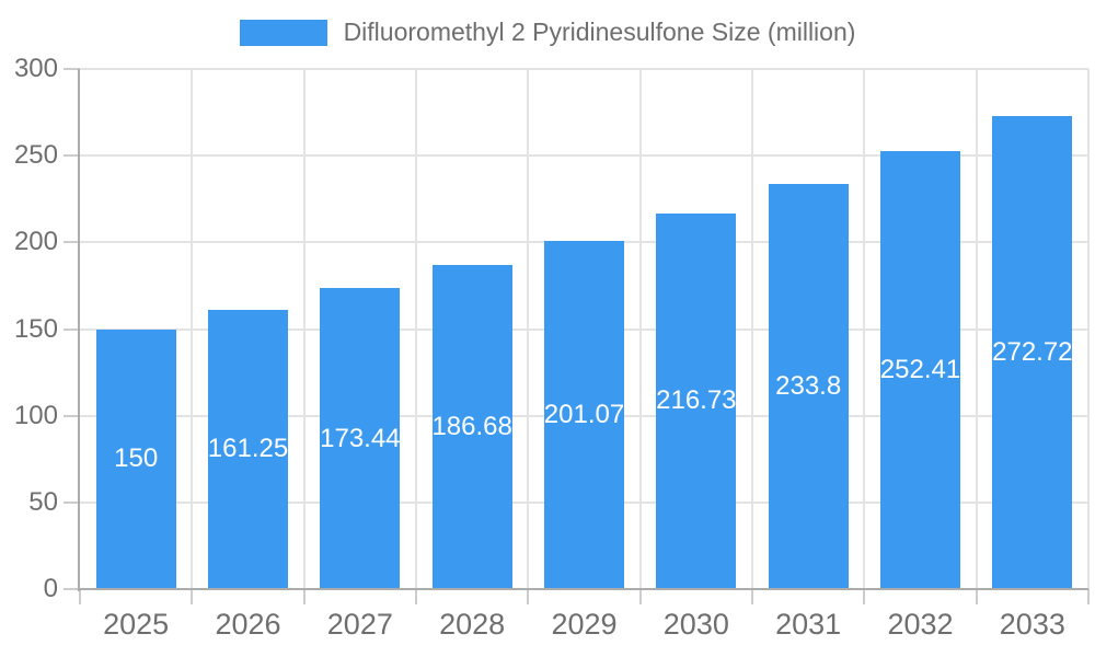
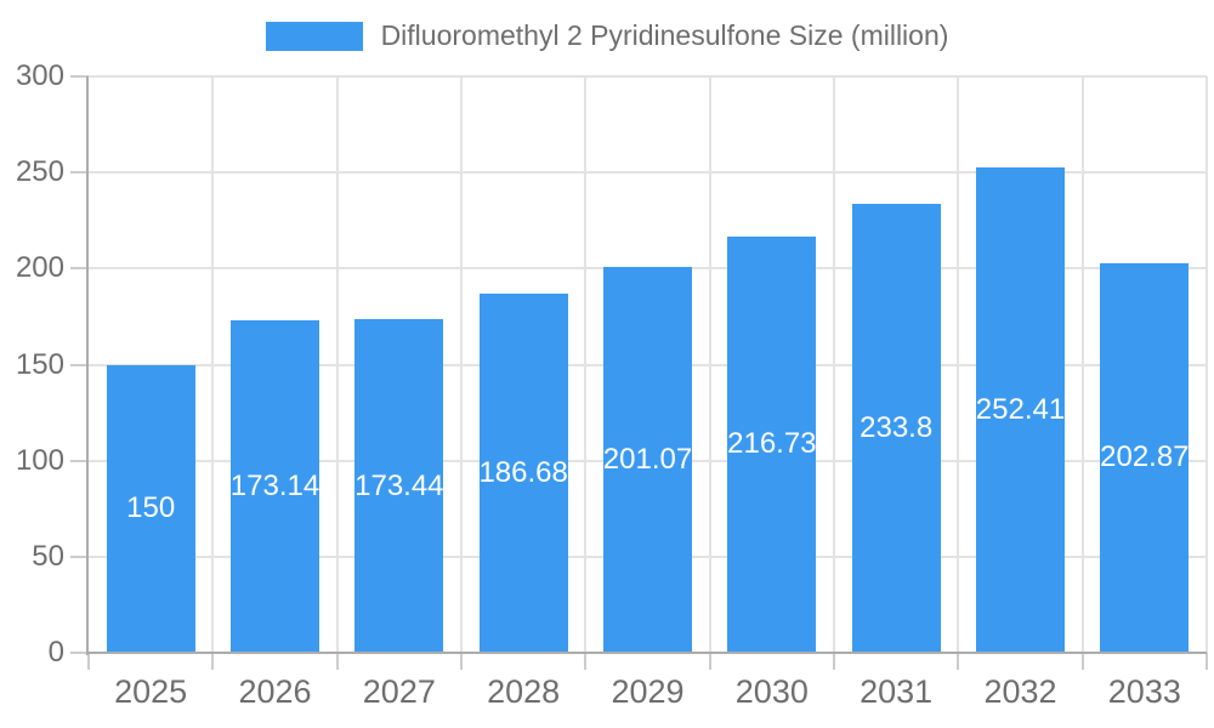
2026: 161.25 -> 173.14
2033: 272.72 -> 202.87
